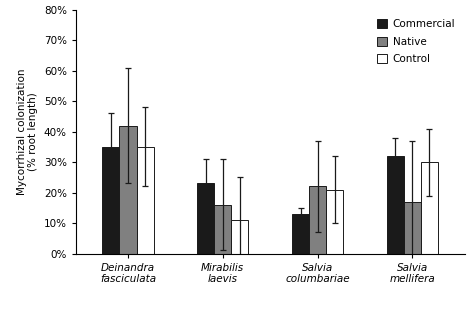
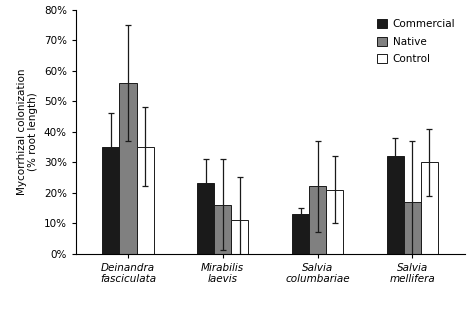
Native/Deinandra fasciculata: 42% -> 56%
